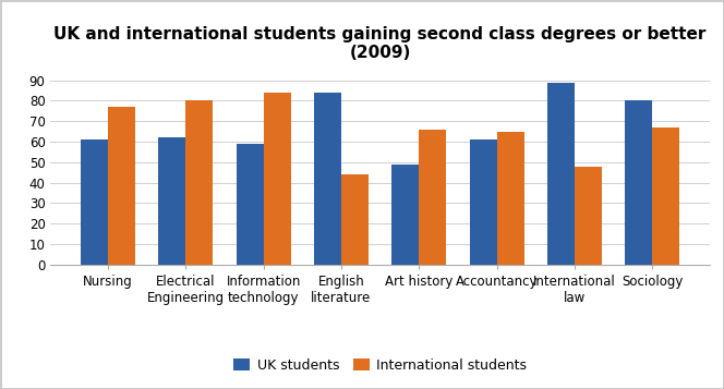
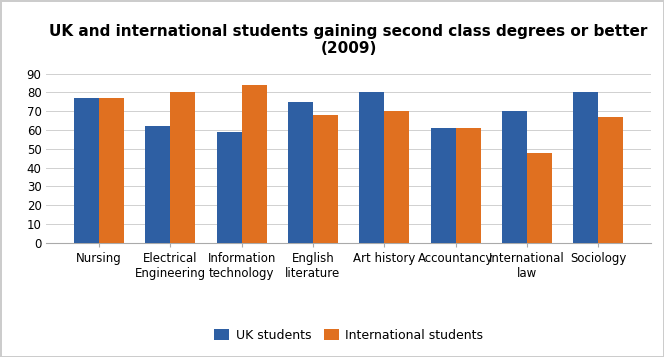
UK students/Nursing: 61 -> 77
UK students/English literature: 84 -> 75
International students/English literature: 44 -> 68
UK students/Art history: 49 -> 80
International students/Art history: 66 -> 70
International students/Accountancy: 65 -> 61
UK students/International law: 89 -> 70
